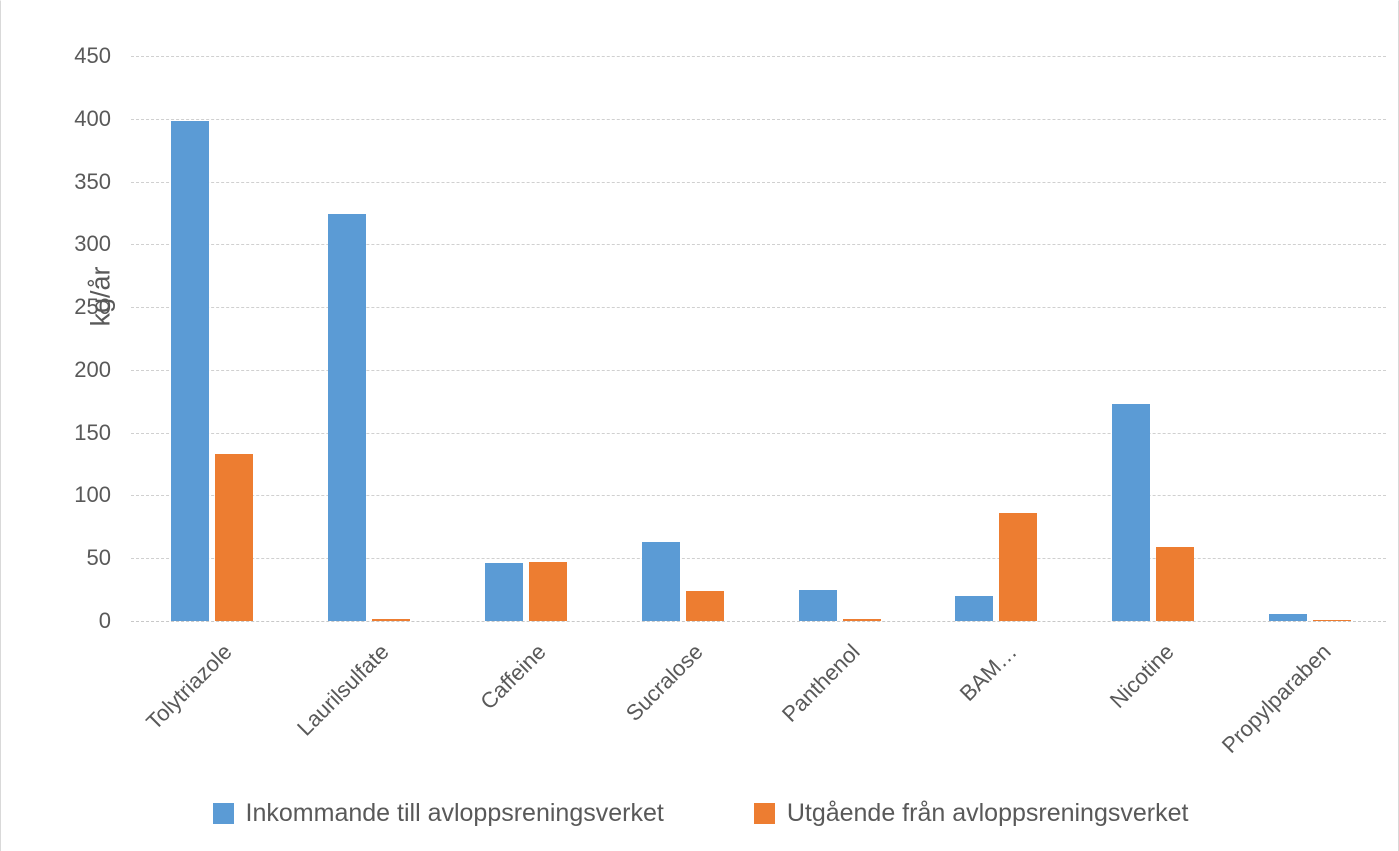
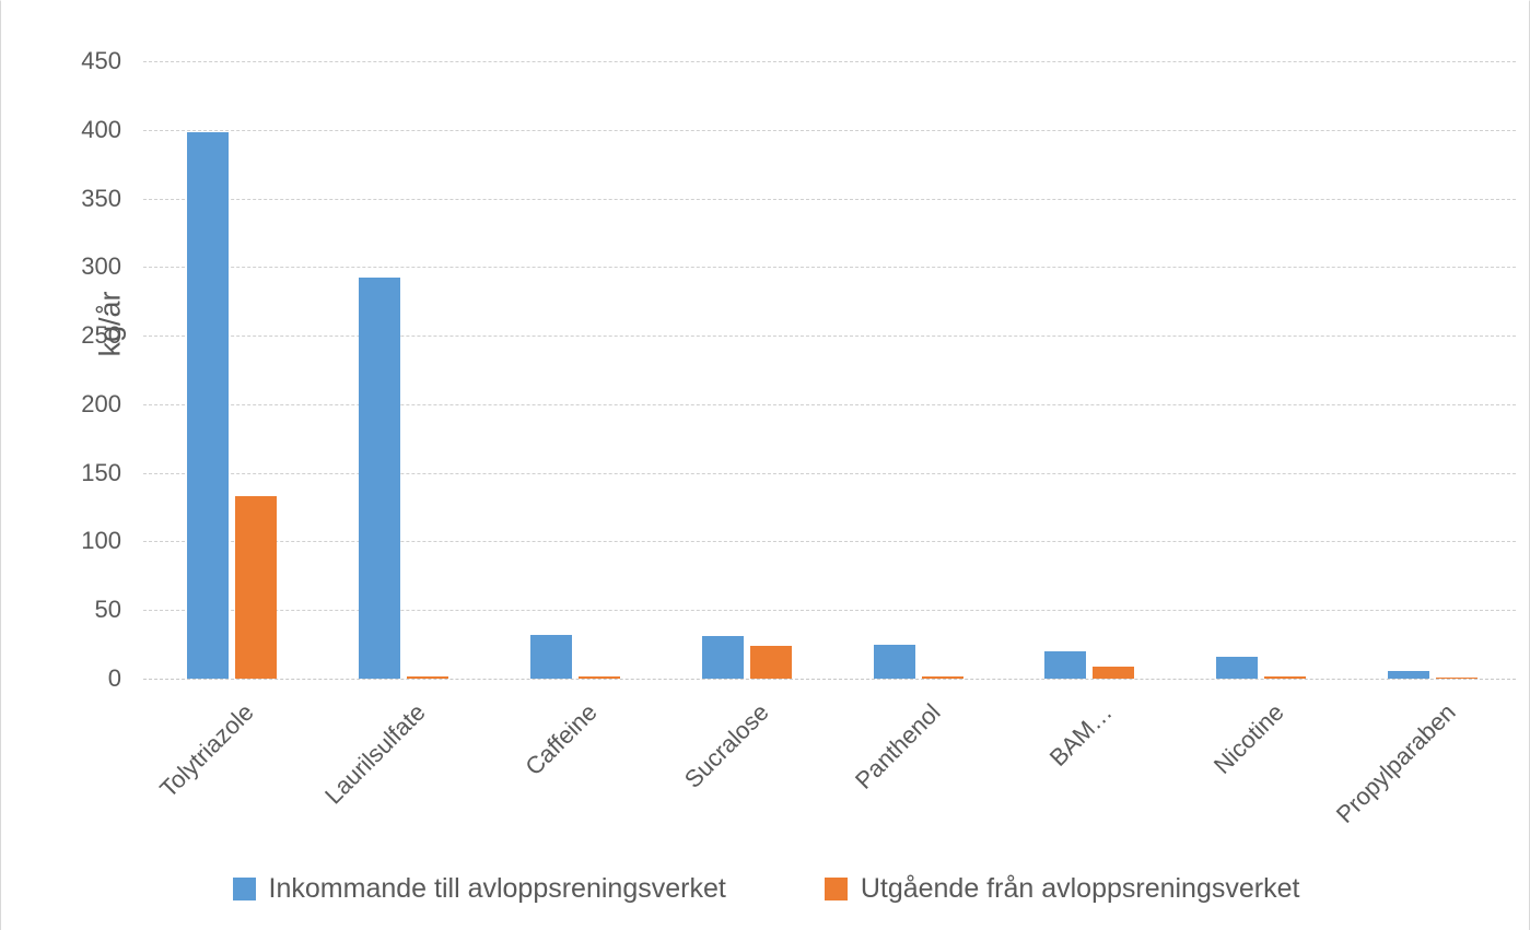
Inkommande till avloppsreningsverket/Laurilsulfate: 324 -> 292
Inkommande till avloppsreningsverket/Caffeine: 46 -> 32
Utgående från avloppsreningsverket/Caffeine: 47 -> 2
Inkommande till avloppsreningsverket/Sucralose: 63 -> 31
Utgående från avloppsreningsverket/BAM…: 86 -> 9
Inkommande till avloppsreningsverket/Nicotine: 173 -> 16
Utgående från avloppsreningsverket/Nicotine: 59 -> 2
